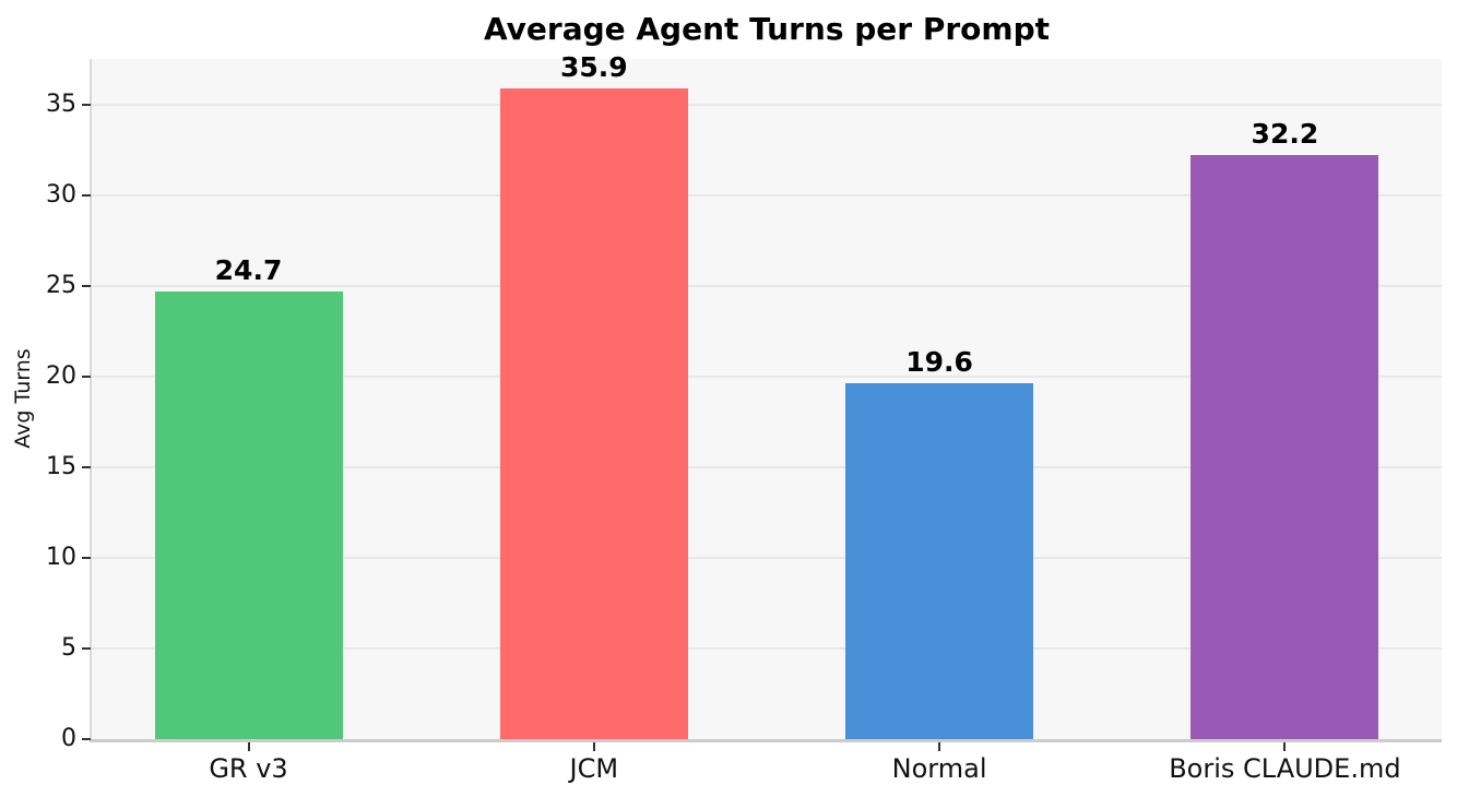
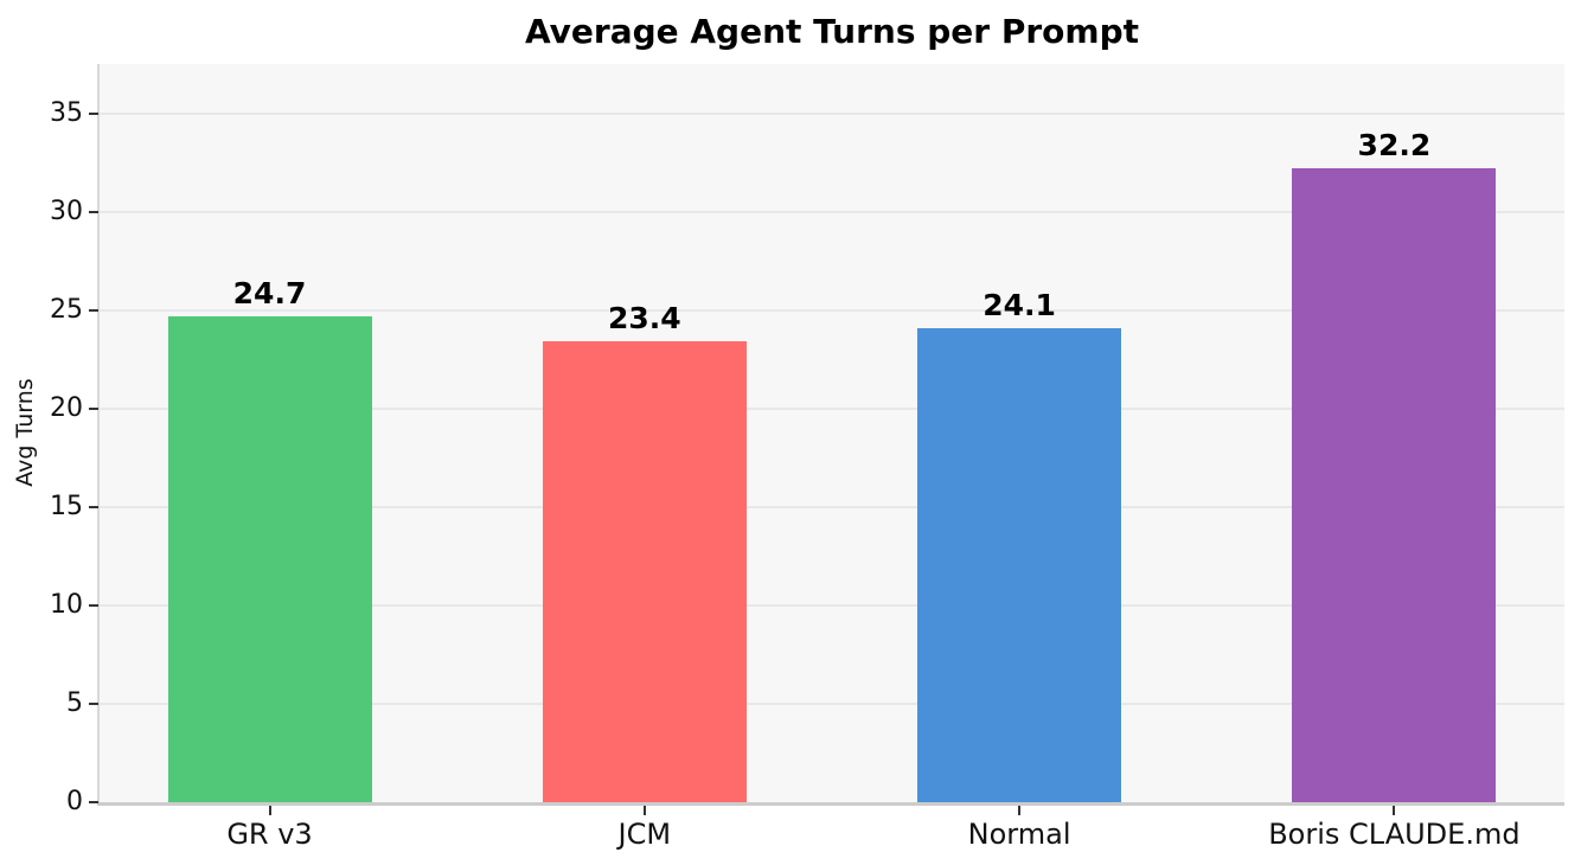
JCM: 35.9 -> 23.4
Normal: 19.6 -> 24.1
